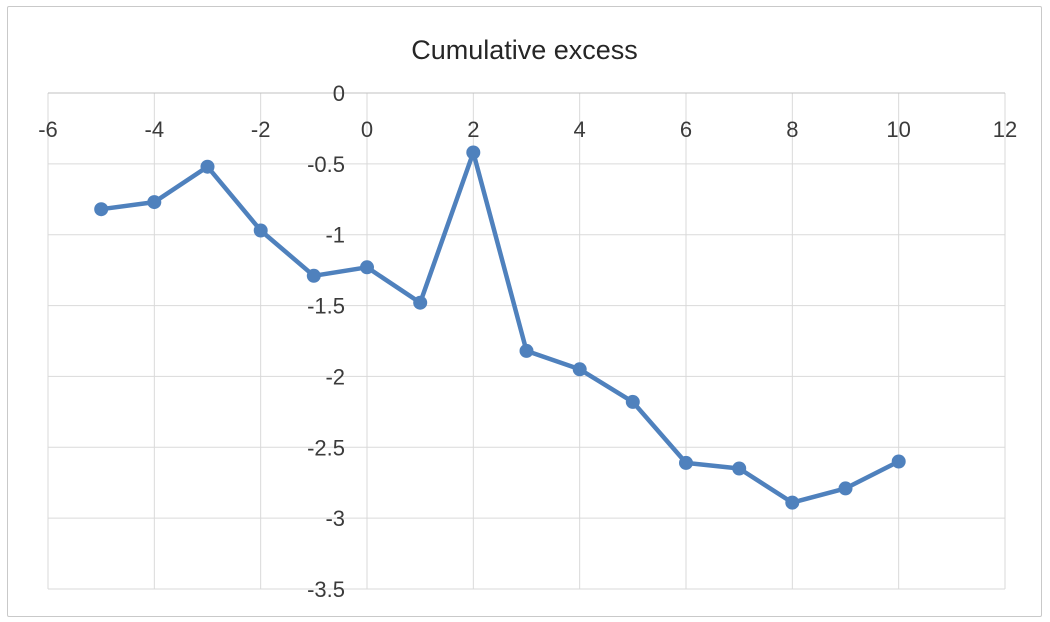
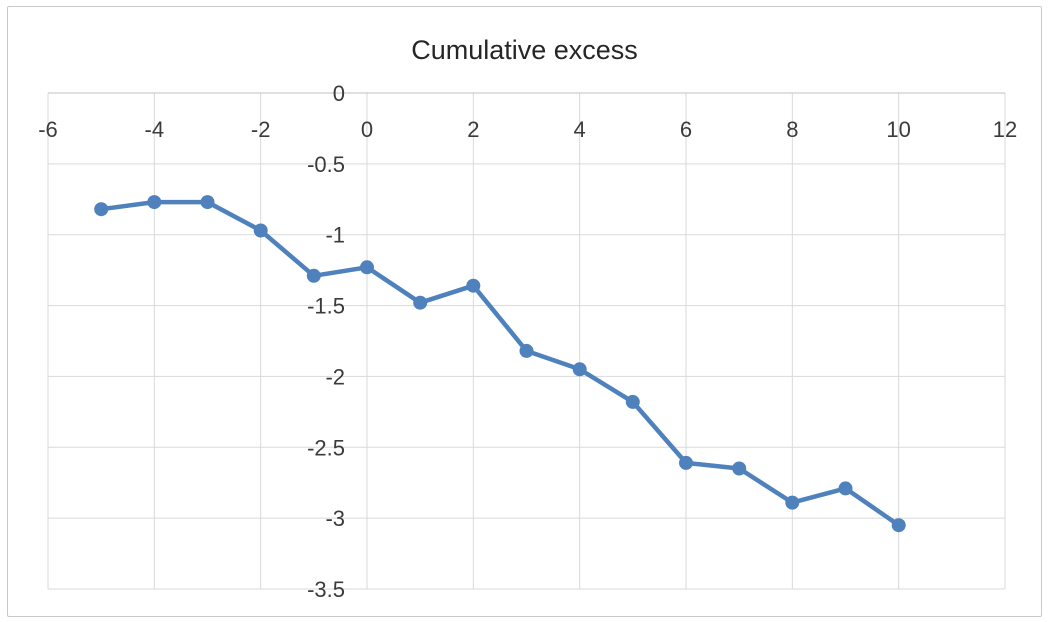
-3: -0.52 -> -0.77
2: -0.42 -> -1.36
10: -2.60 -> -3.05
